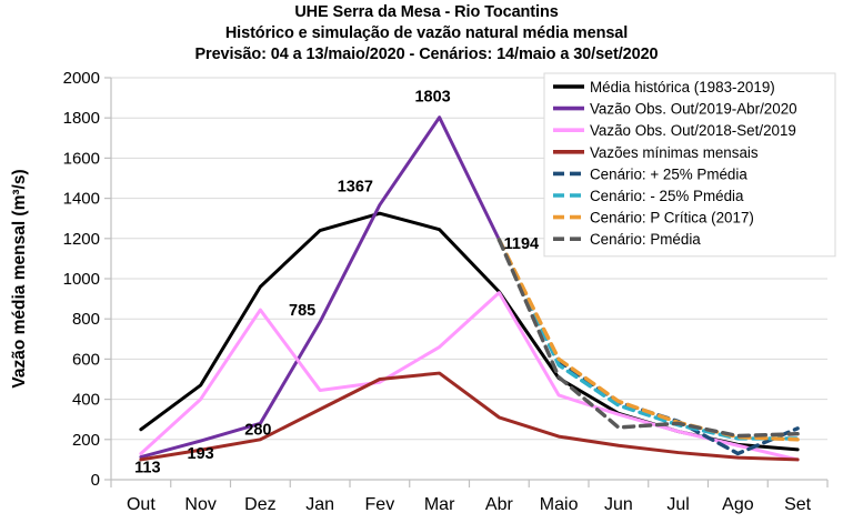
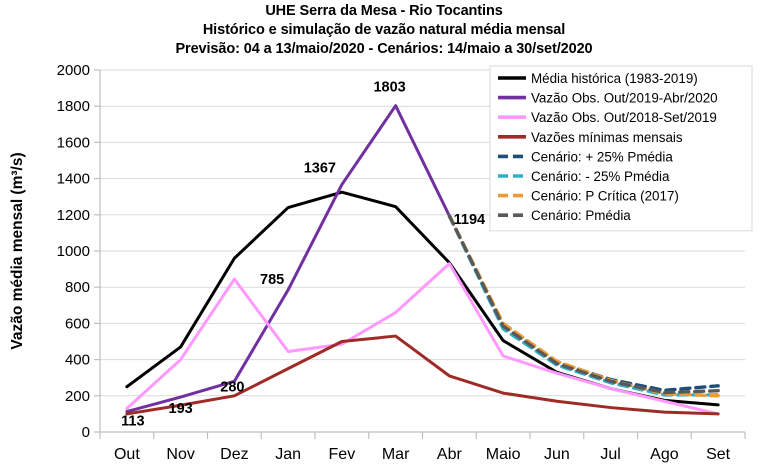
Cenário: Pmédia/Maio: 510 -> 580
Cenário: Pmédia/Jun: 260 -> 380
Cenário: + 25% Pmédia/Ago: 130 -> 230
